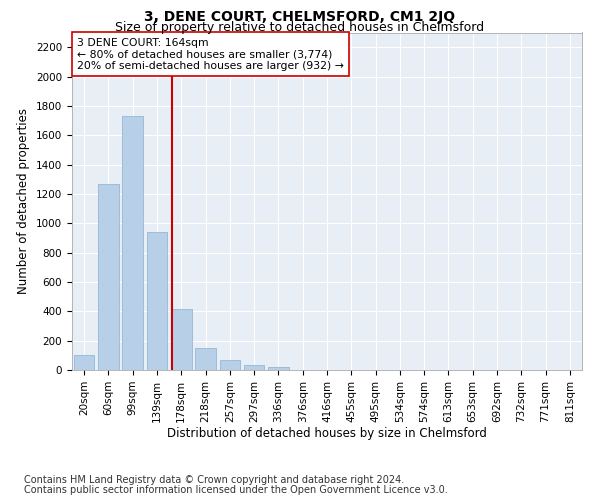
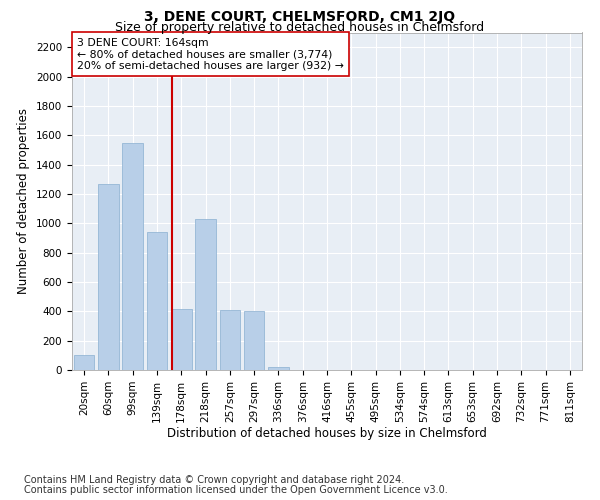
99sqm: 1730 -> 1550
218sqm: 150 -> 1030
257sqm: 70 -> 410
297sqm: 40 -> 400
